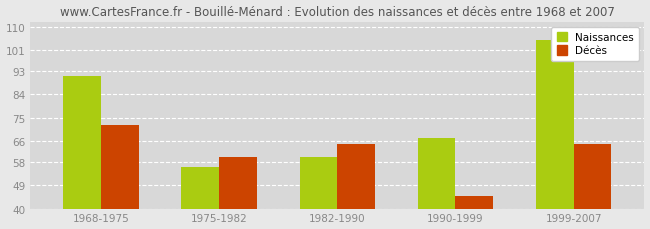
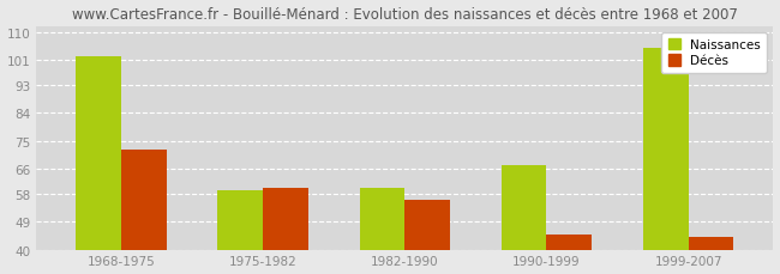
Naissances/1968-1975: 91 -> 102
Naissances/1975-1982: 56 -> 59
Décès/1982-1990: 65 -> 56
Décès/1999-2007: 65 -> 44
